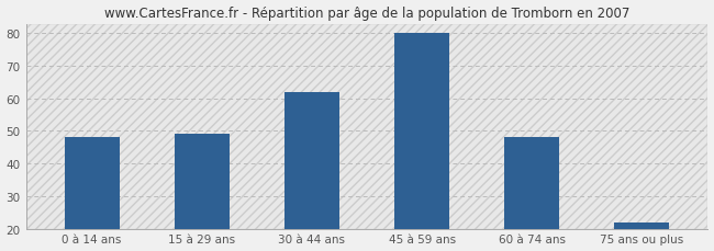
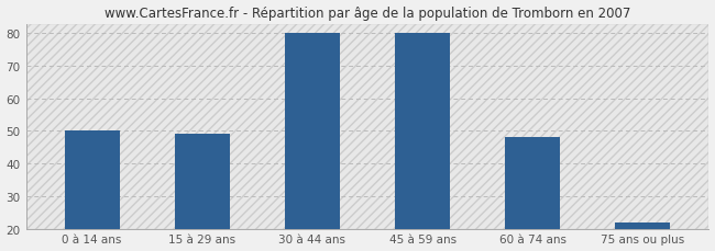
0 à 14 ans: 48 -> 50
30 à 44 ans: 62 -> 80
